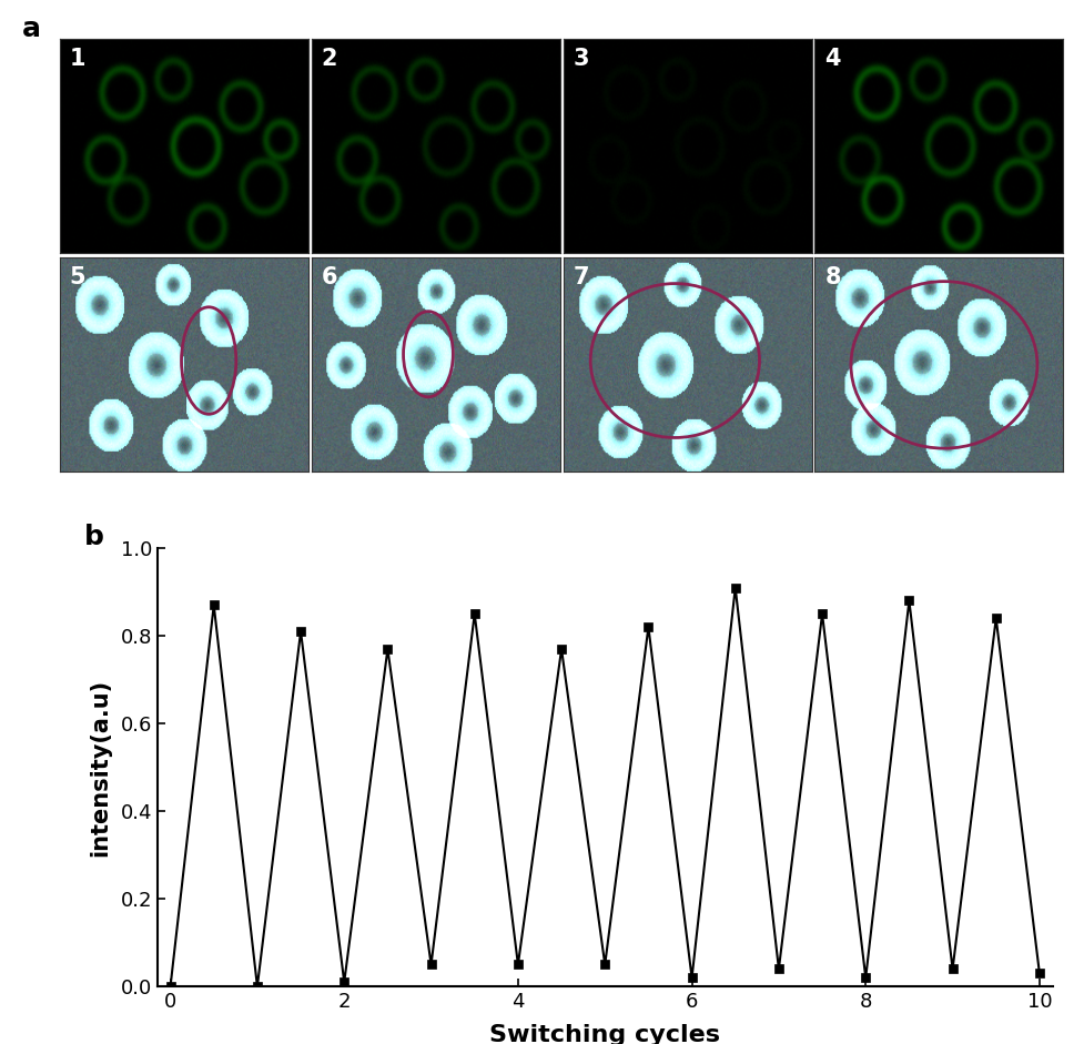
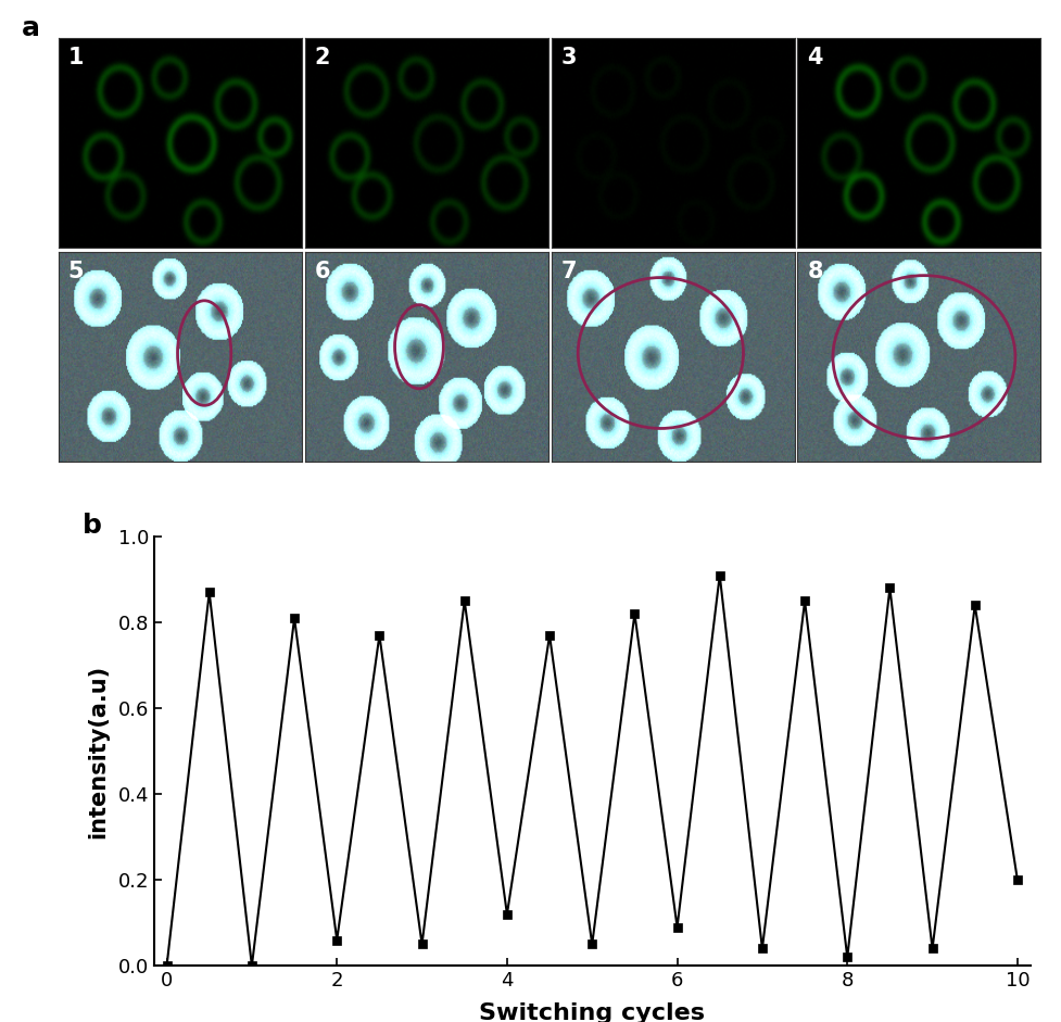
2: 0.01 -> 0.06
4: 0.05 -> 0.12
6: 0.02 -> 0.09
10: 0.03 -> 0.20
